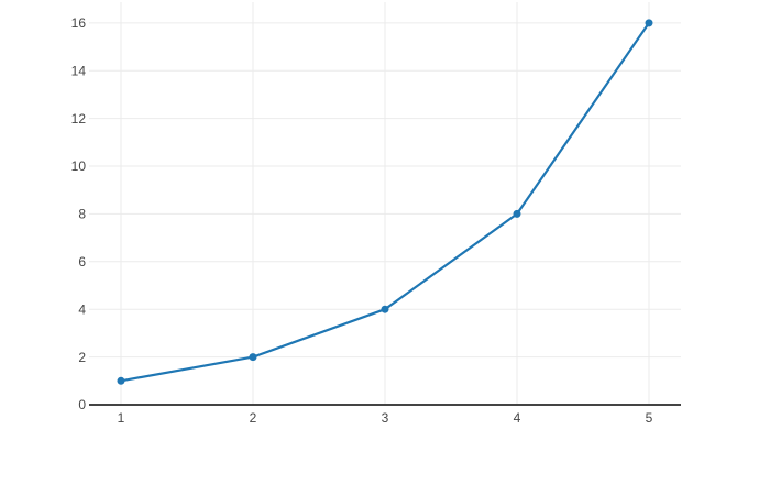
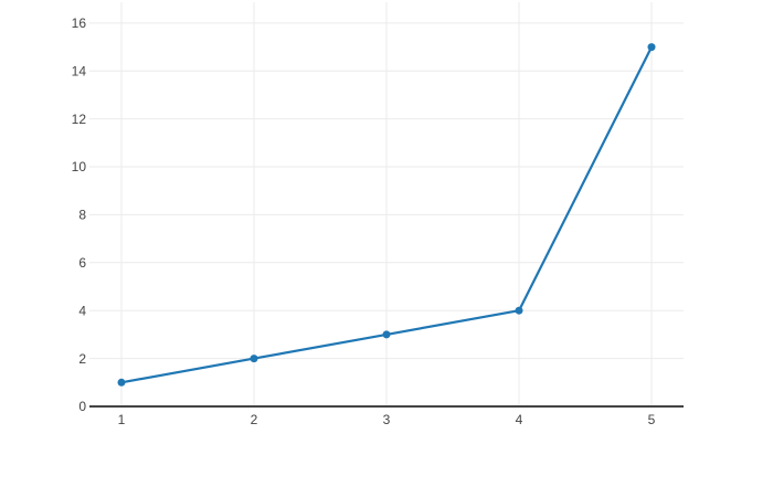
3: 4 -> 3
4: 8 -> 4
5: 16 -> 15
